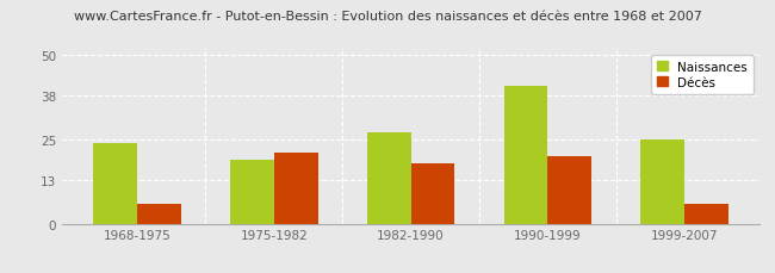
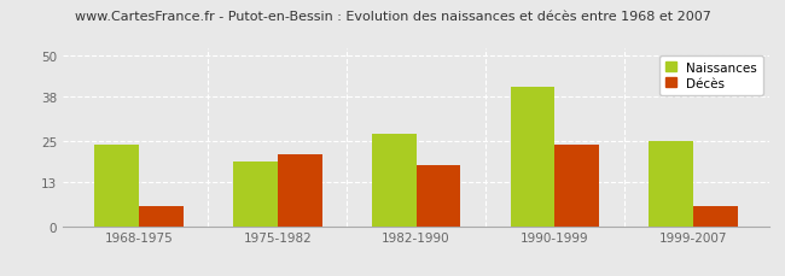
Décès/1990-1999: 20 -> 24
